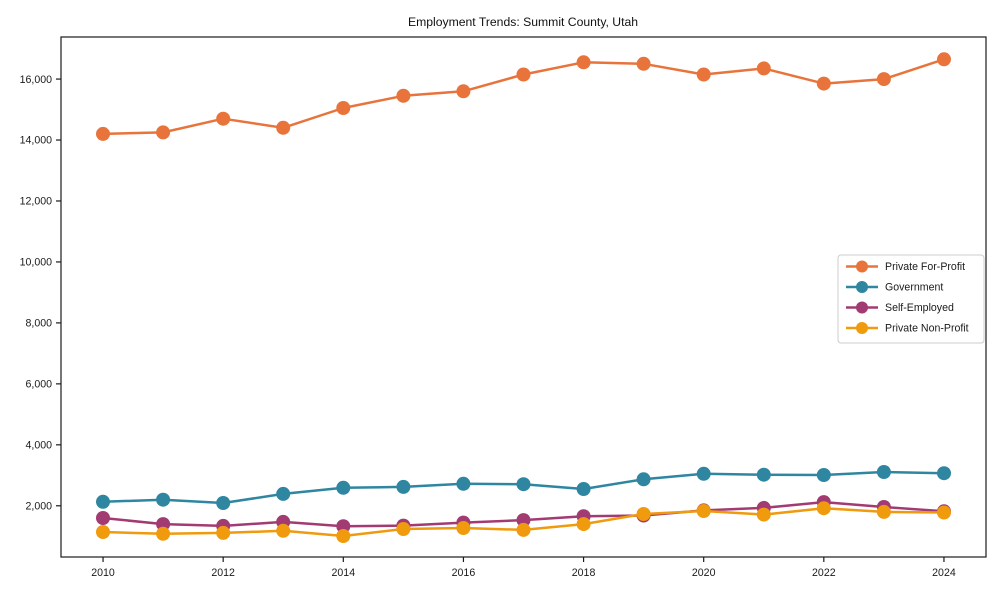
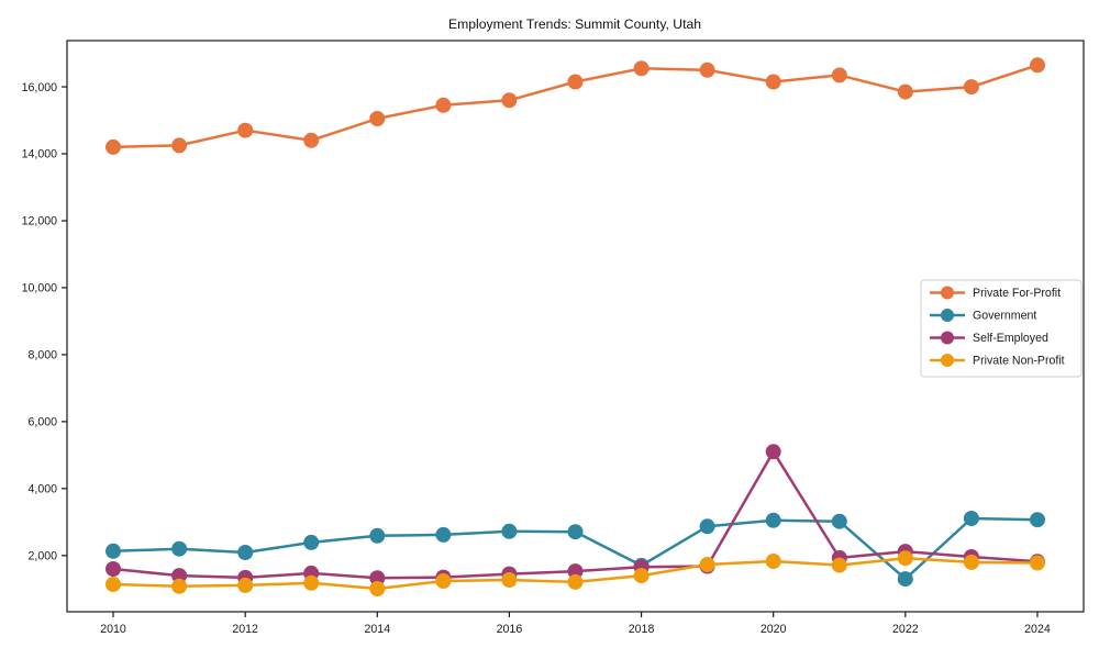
Government/2018: 2600 -> 1700
Self-Employed/2020: 1800 -> 5100
Government/2022: 3000 -> 1300
